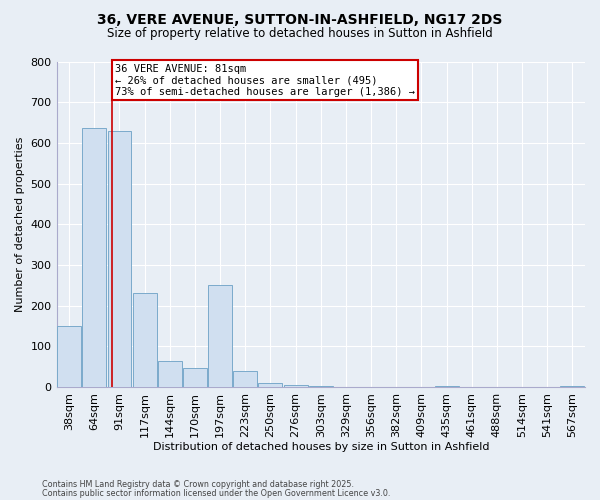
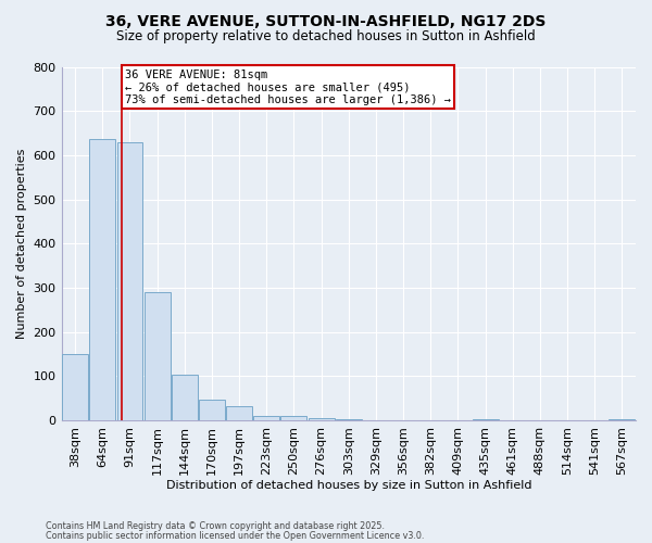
117sqm: 230 -> 290
144sqm: 65 -> 103
197sqm: 250 -> 32
223sqm: 40 -> 10
